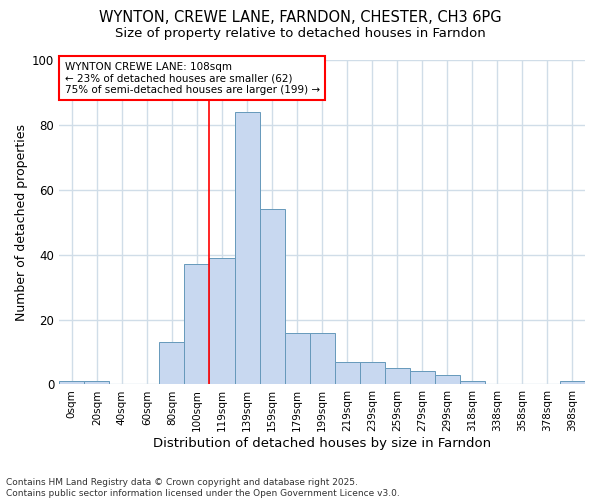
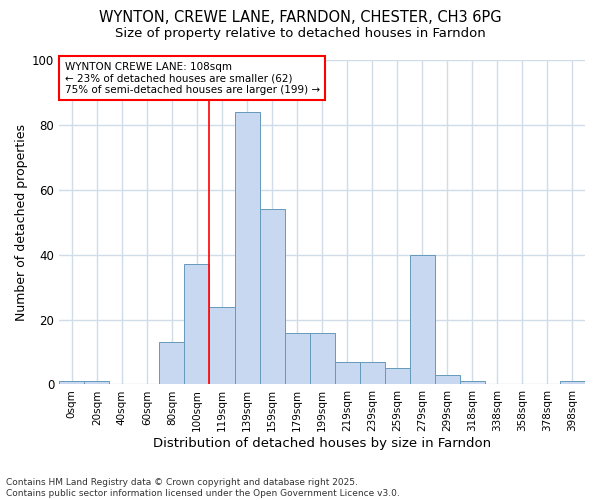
119sqm: 39 -> 24
279sqm: 4 -> 40
